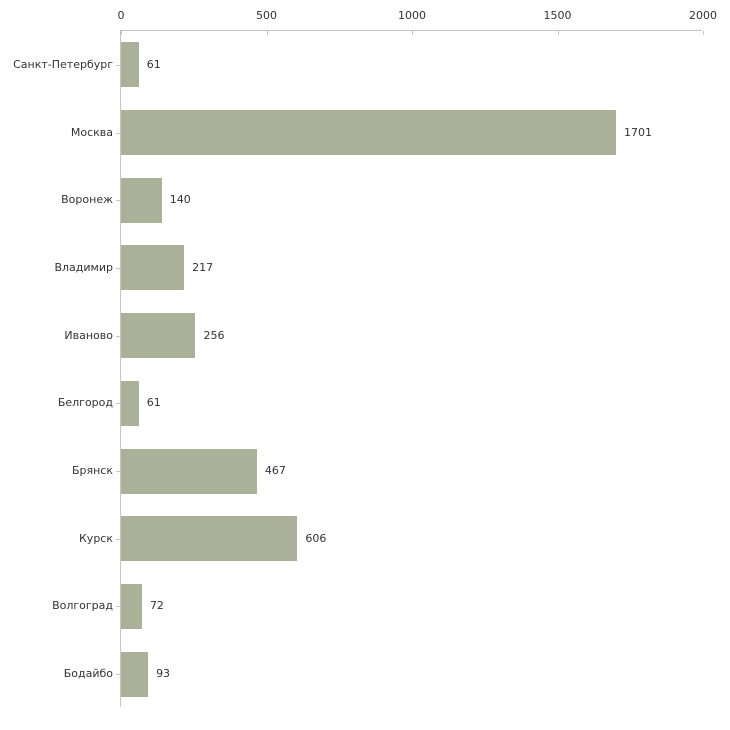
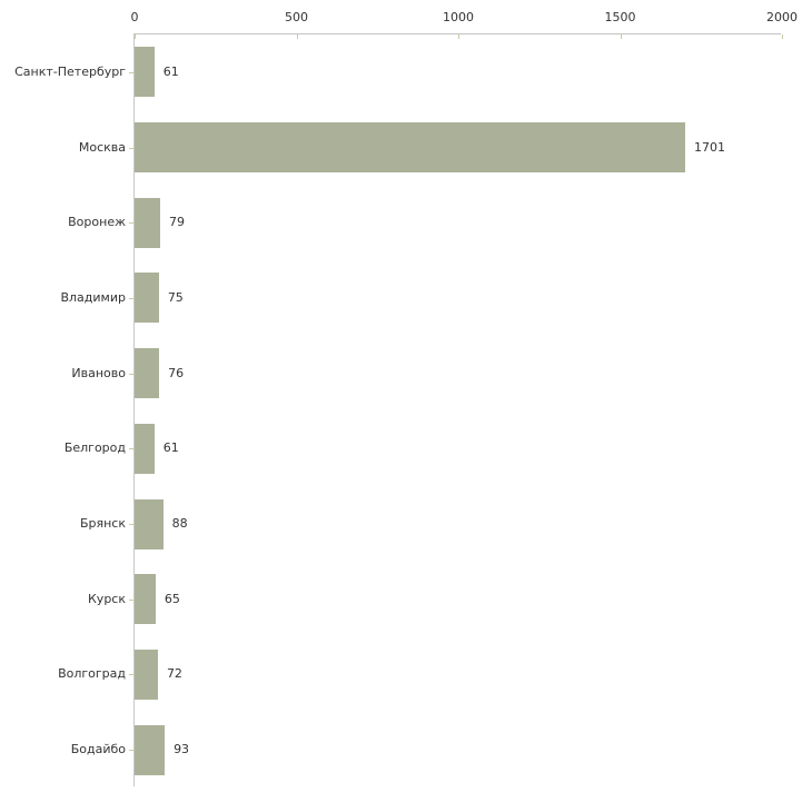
Воронеж: 140 -> 79
Владимир: 217 -> 75
Иваново: 256 -> 76
Брянск: 467 -> 88
Курск: 606 -> 65
